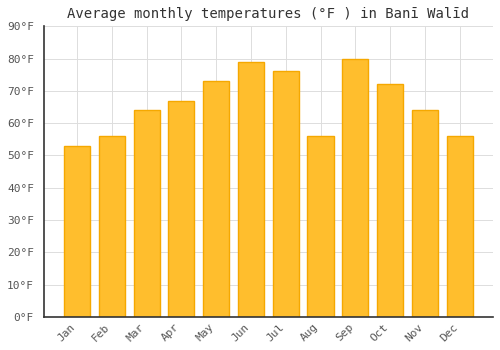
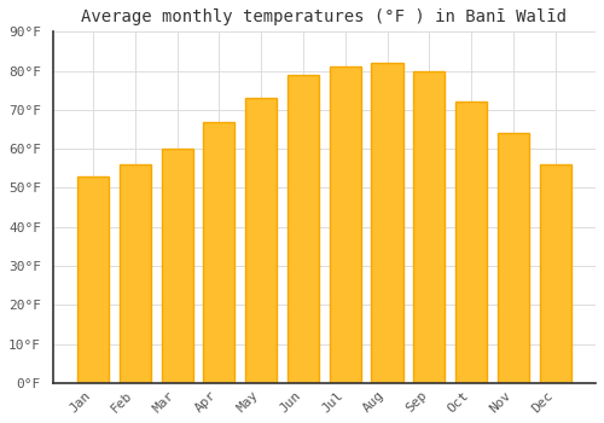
Mar: 64°F -> 60°F
Jul: 76°F -> 81°F
Aug: 56°F -> 82°F
